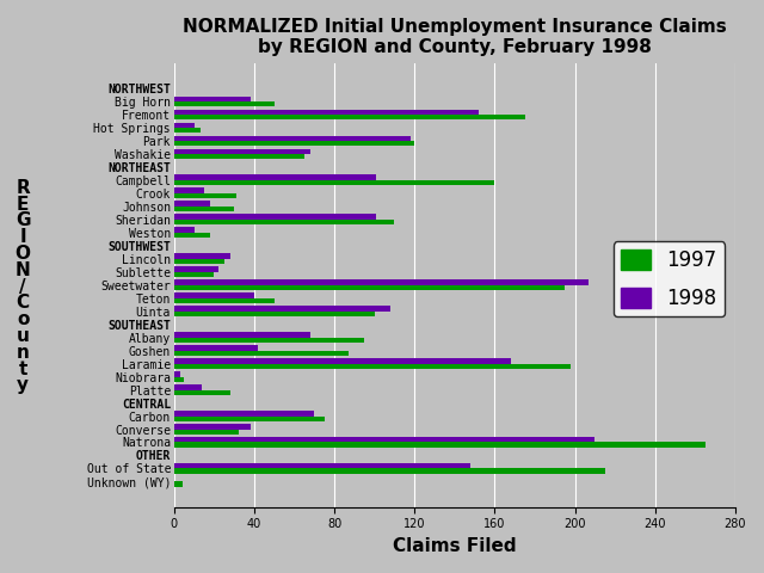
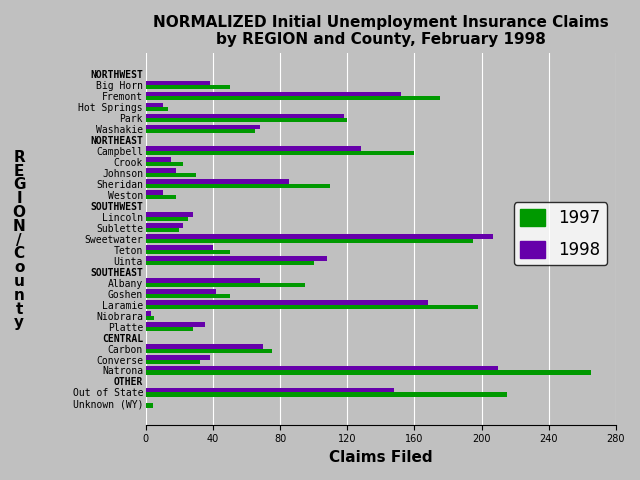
1998/Campbell: 101 -> 128
1997/Crook: 31 -> 22
1998/Sheridan: 101 -> 85
1997/Goshen: 87 -> 50
1998/Platte: 14 -> 35
